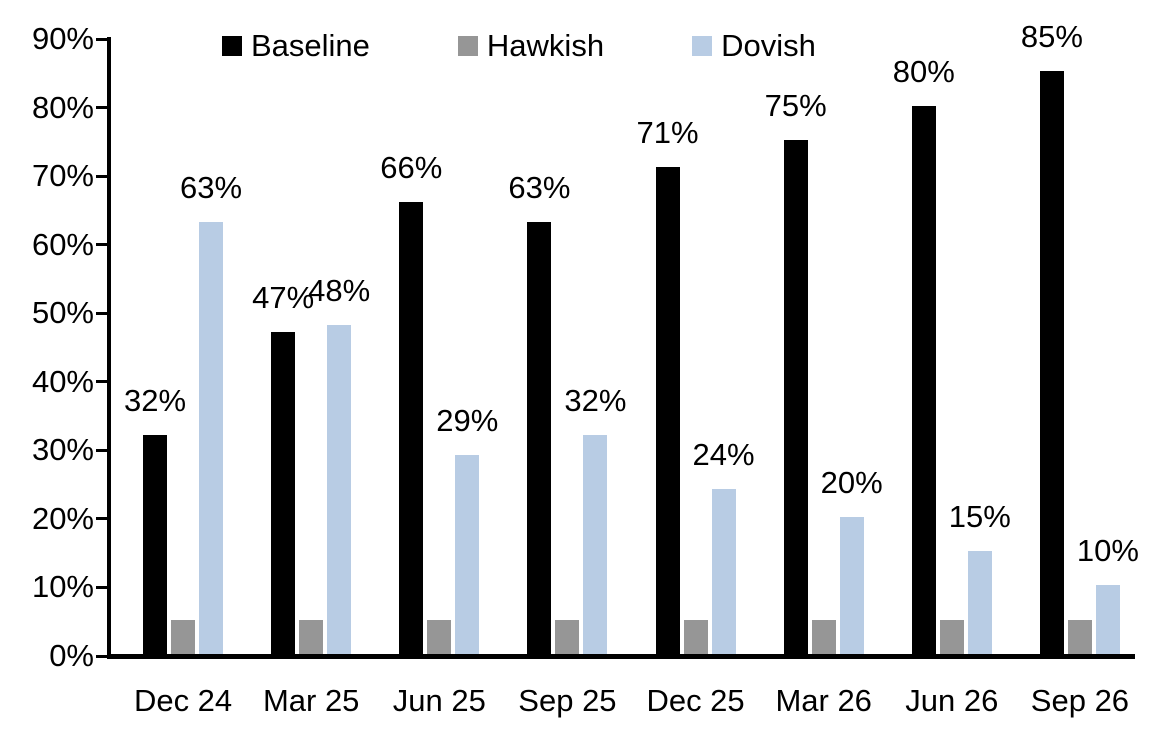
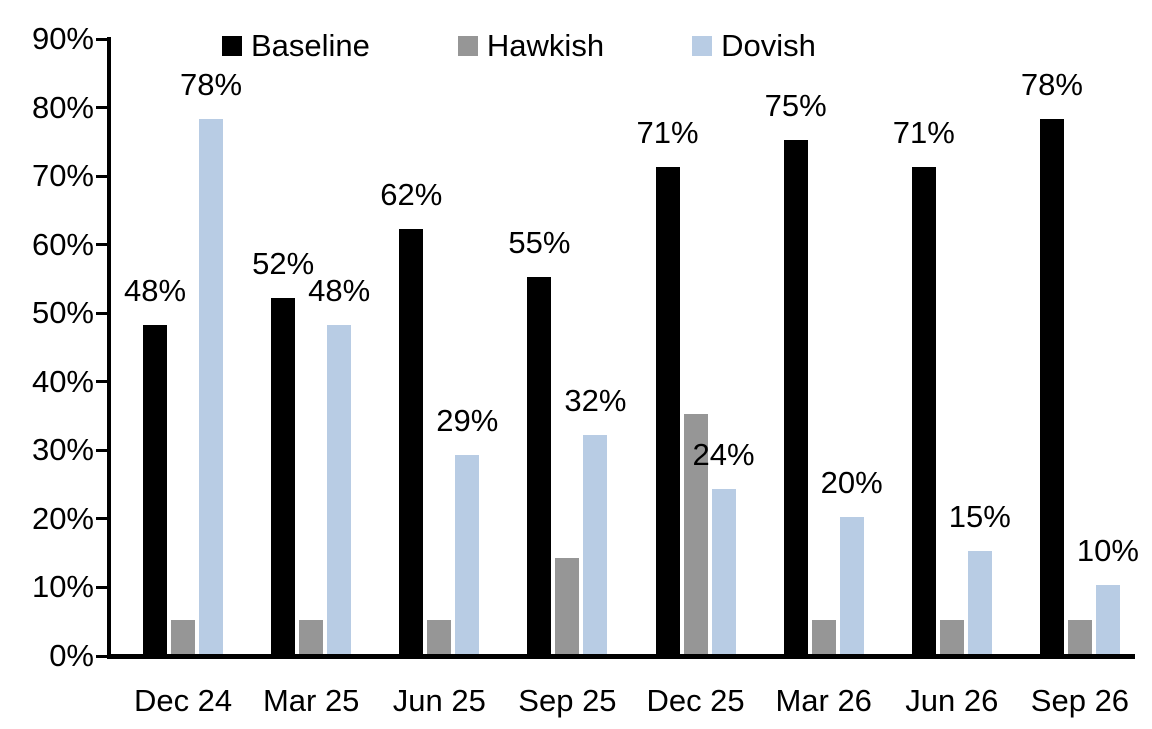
Baseline/Dec 24: 32% -> 48%
Dovish/Dec 24: 63% -> 78%
Baseline/Mar 25: 47% -> 52%
Baseline/Jun 25: 66% -> 62%
Baseline/Sep 25: 63% -> 55%
Hawkish/Sep 25: 5% -> 14%
Hawkish/Dec 25: 5% -> 35%
Baseline/Jun 26: 80% -> 71%
Baseline/Sep 26: 85% -> 78%
